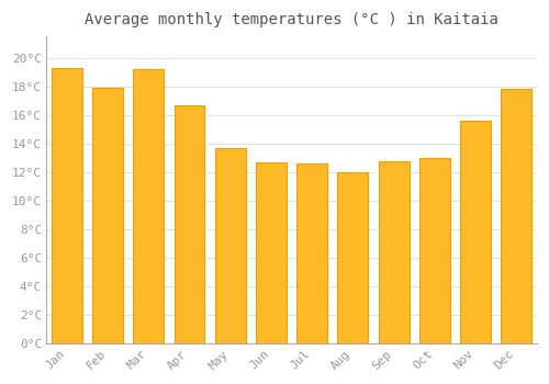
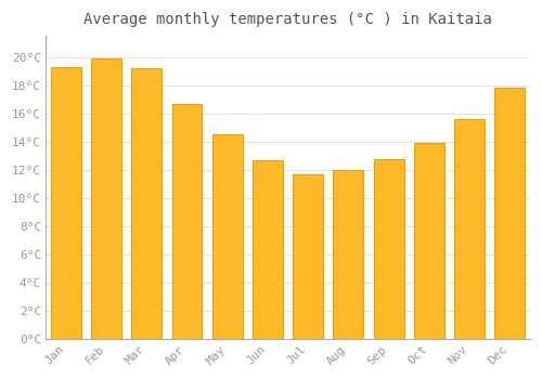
Feb: 17.9°C -> 19.9°C
May: 13.7°C -> 14.5°C
Jul: 12.6°C -> 11.7°C
Oct: 13.0°C -> 13.9°C
